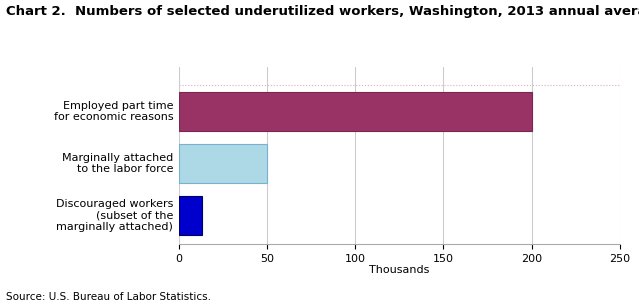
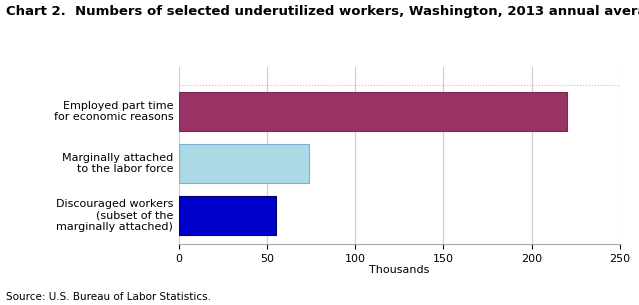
Employed part time for economic reasons: 200 -> 220
Marginally attached to the labor force: 50 -> 74
Discouraged workers (subset of the marginally attached): 13 -> 55
